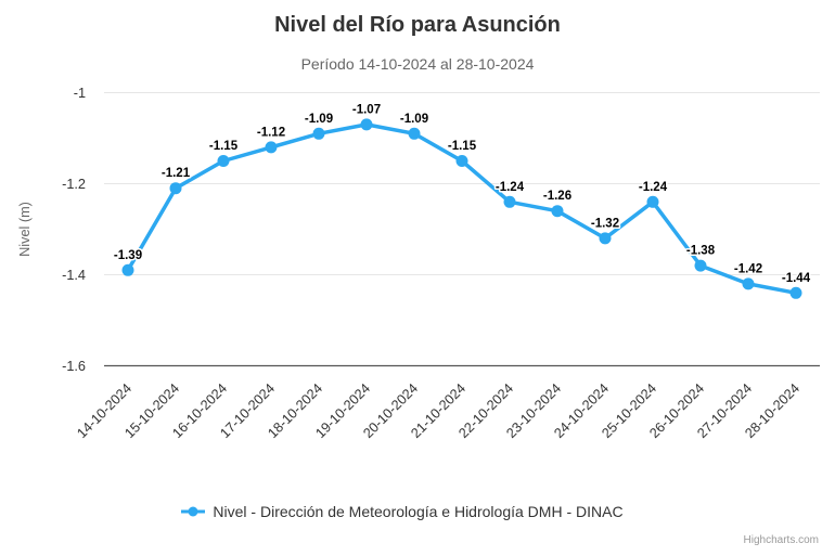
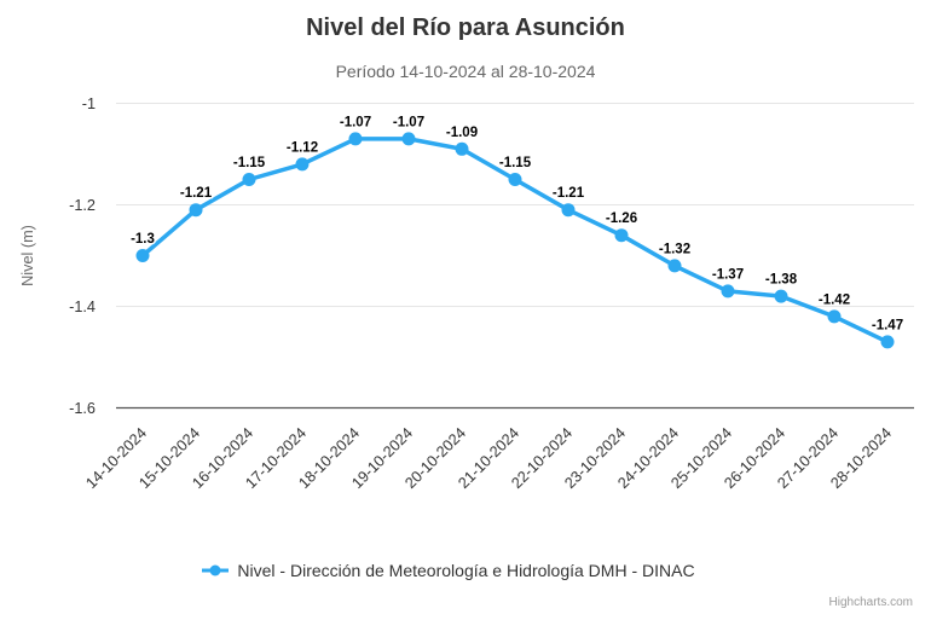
14-10-2024: -1.39 -> -1.3
18-10-2024: -1.09 -> -1.07
22-10-2024: -1.24 -> -1.21
25-10-2024: -1.24 -> -1.37
28-10-2024: -1.44 -> -1.47
